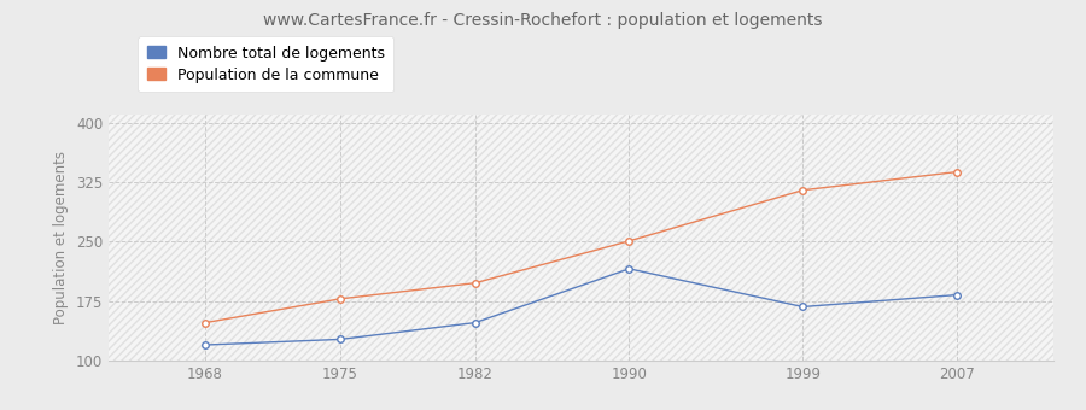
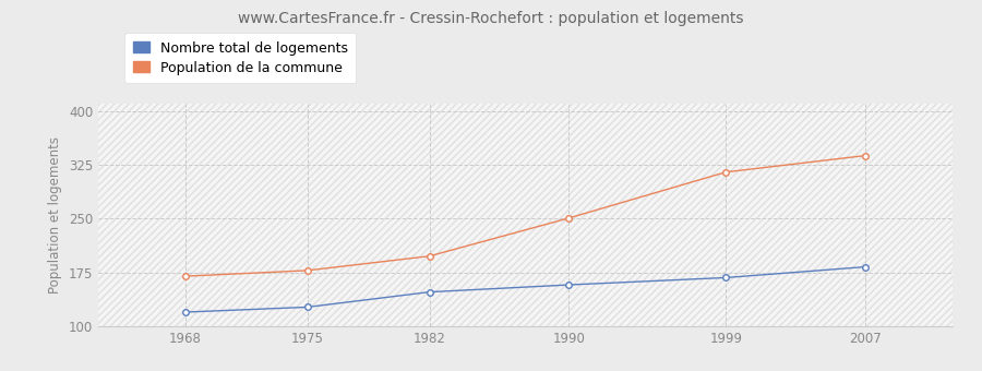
Population de la commune/1968: 148 -> 170
Nombre total de logements/1990: 216 -> 158
